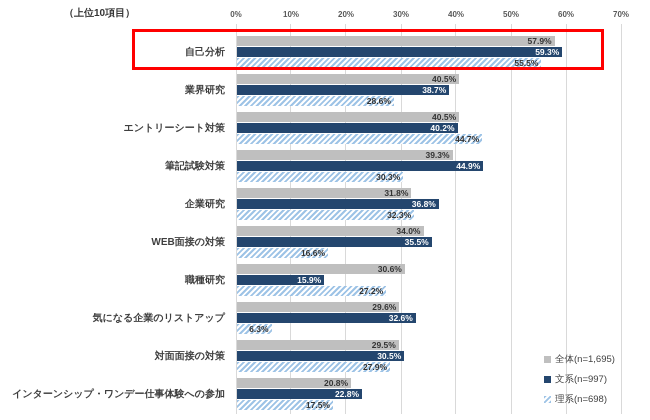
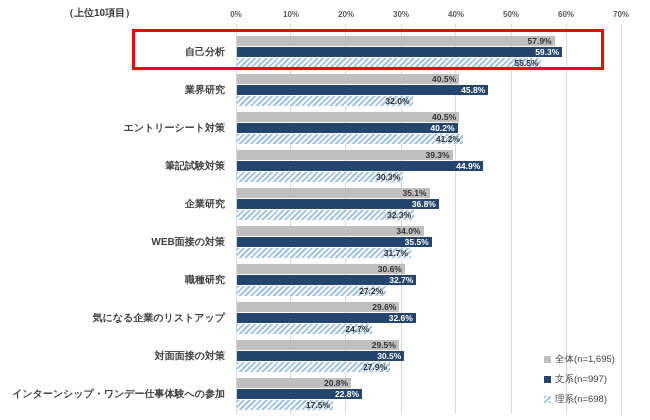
文系(n=997)/業界研究: 38.7% -> 45.8%
理系(n=698)/業界研究: 28.6% -> 32.0%
理系(n=698)/エントリーシート対策: 44.7% -> 41.2%
全体(n=1,695)/企業研究: 31.8% -> 35.1%
理系(n=698)/WEB面接の対策: 16.6% -> 31.7%
文系(n=997)/職種研究: 15.9% -> 32.7%
理系(n=698)/気になる企業のリストアップ: 6.3% -> 24.7%
